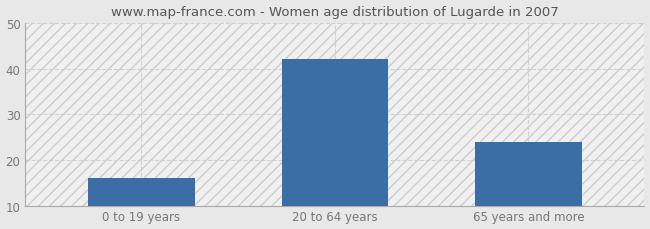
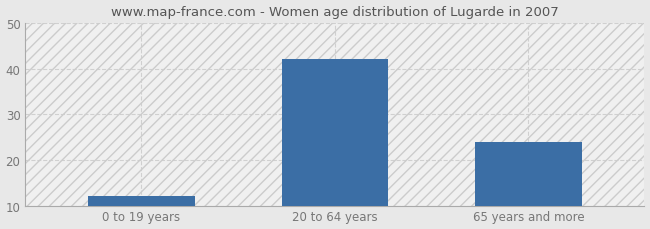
0 to 19 years: 16 -> 12
